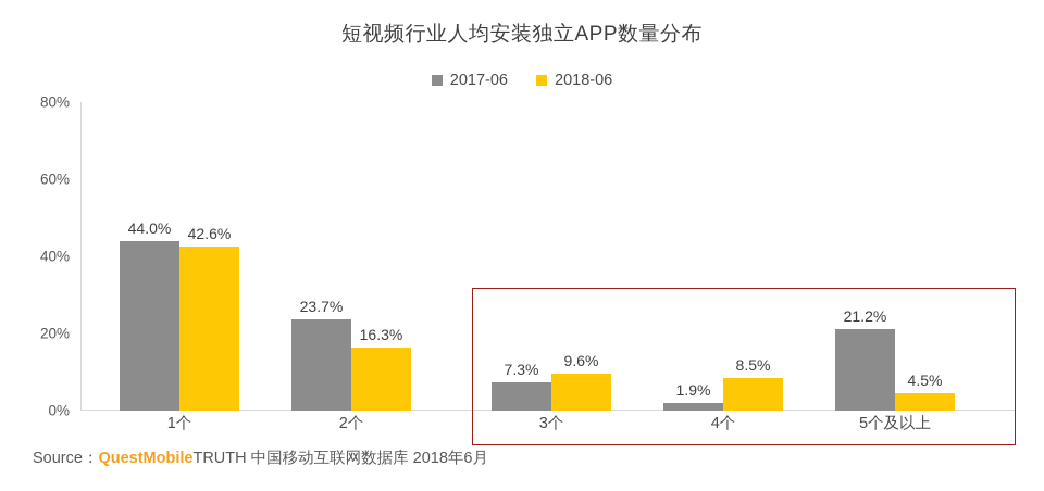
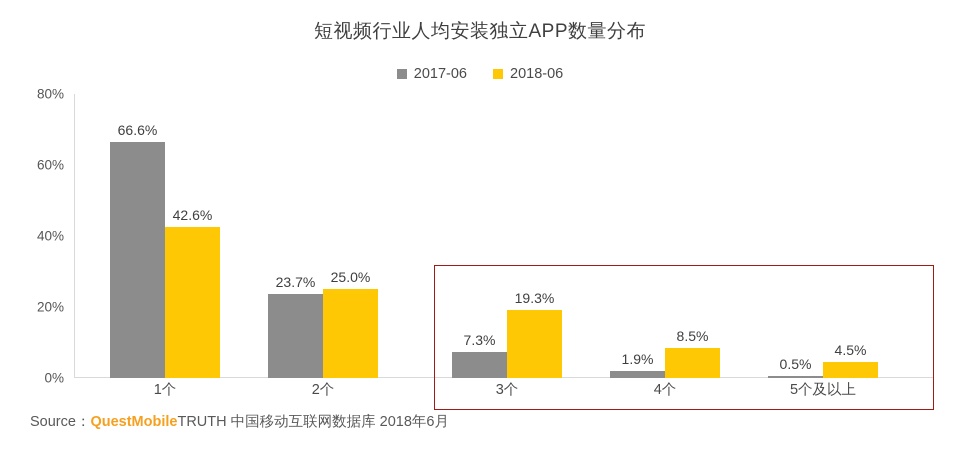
2017-06/1个: 44.0% -> 66.6%
2018-06/2个: 16.3% -> 25.0%
2018-06/3个: 9.6% -> 19.3%
2017-06/5个及以上: 21.2% -> 0.5%
